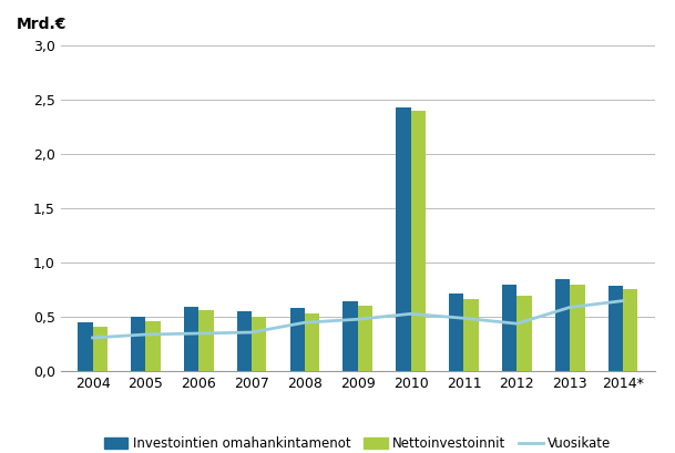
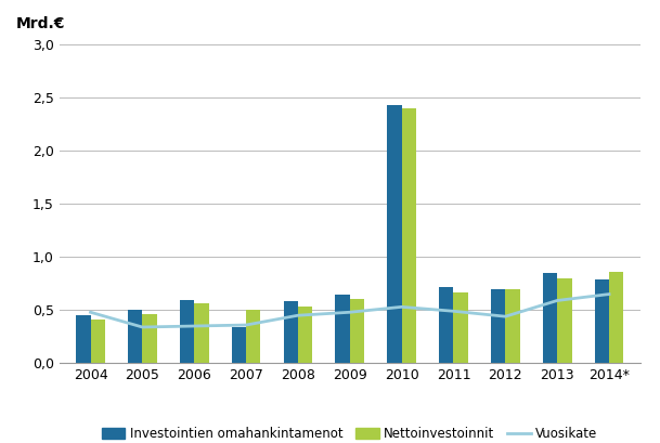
Vuosikate/2004: 0,31 -> 0,48
Investointien omahankintamenot/2007: 0,55 -> 0,34
Investointien omahankintamenot/2012: 0,80 -> 0,70
Nettoinvestoinnit/2014*: 0,76 -> 0,86
